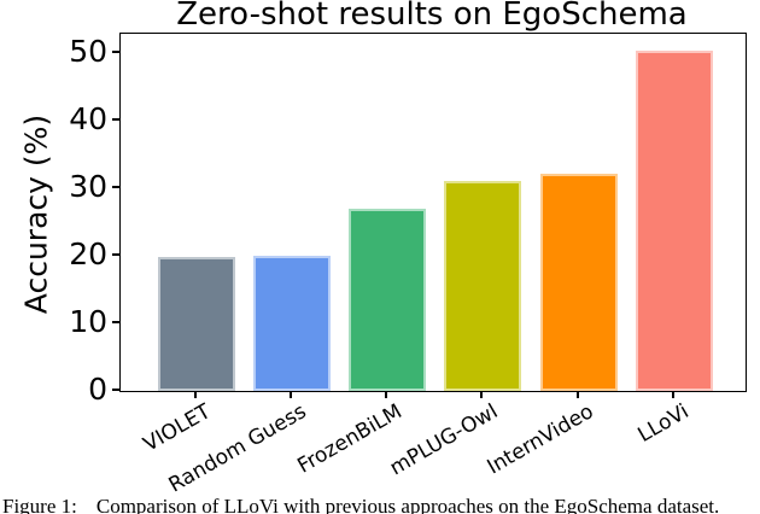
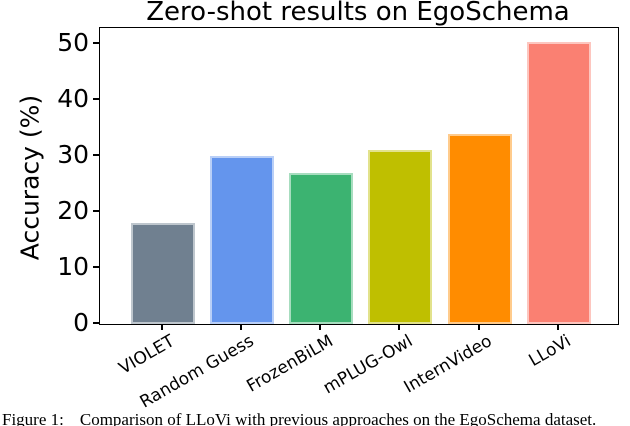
VIOLET: 20 -> 18
Random Guess: 20 -> 30
InternVideo: 32 -> 34
